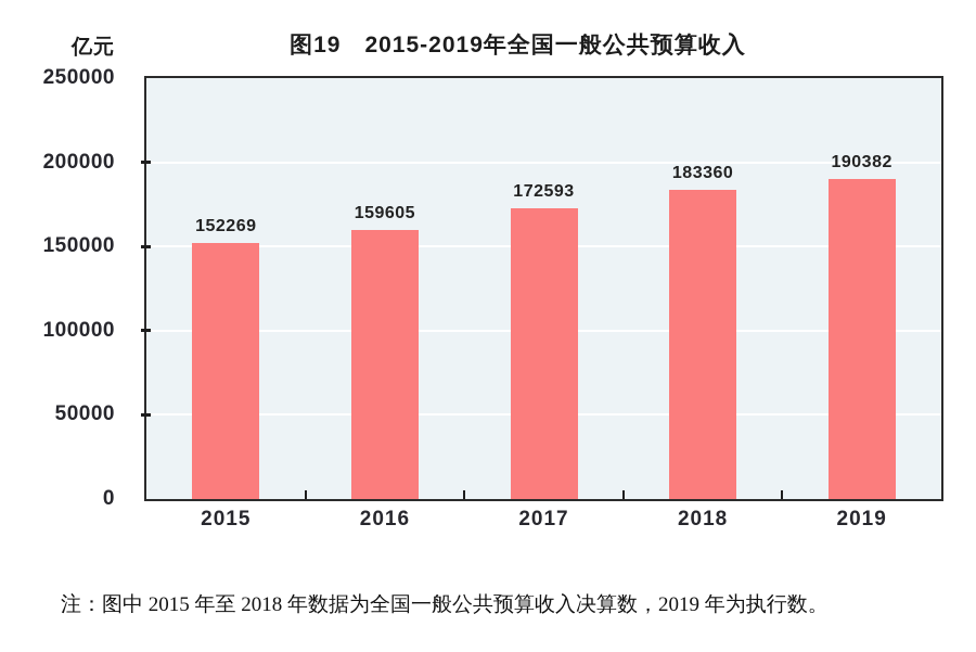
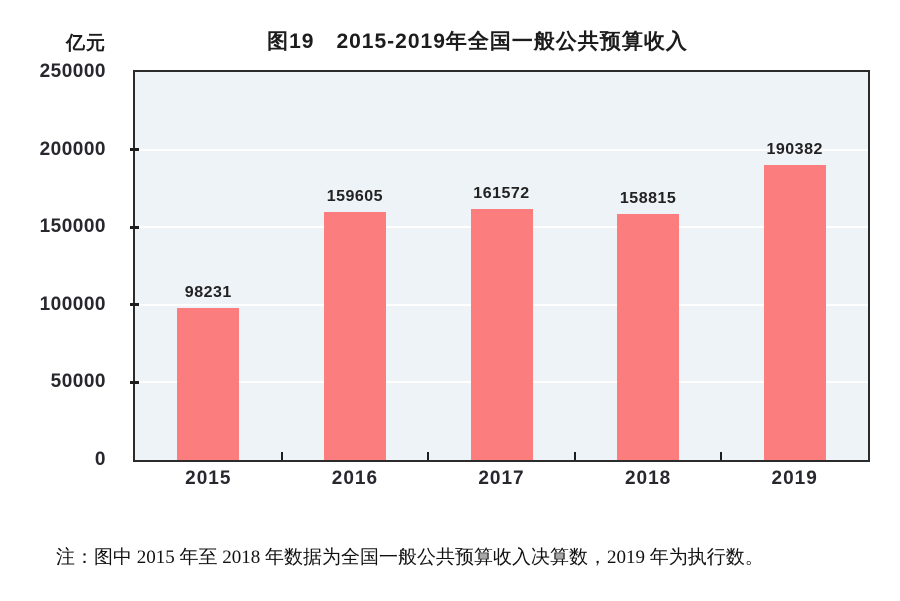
2015: 152269 -> 98231
2017: 172593 -> 161572
2018: 183360 -> 158815
